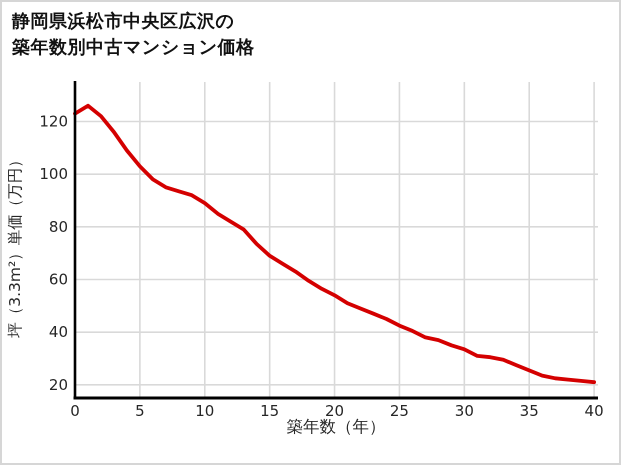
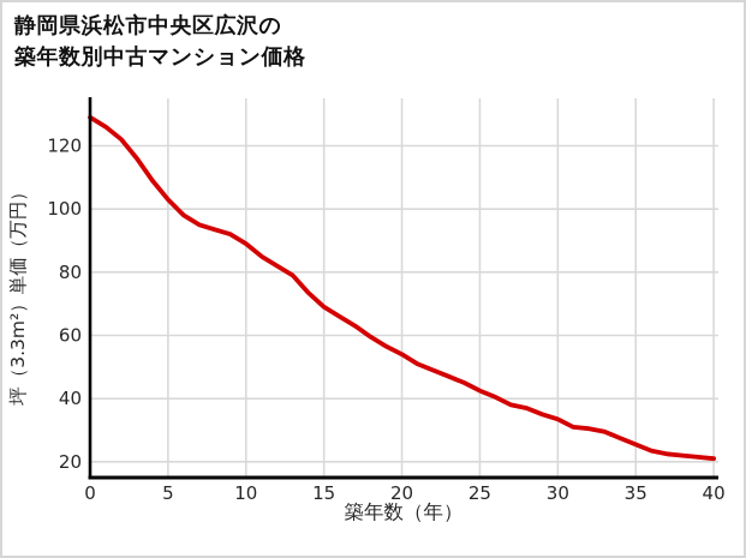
0: 123 -> 129
